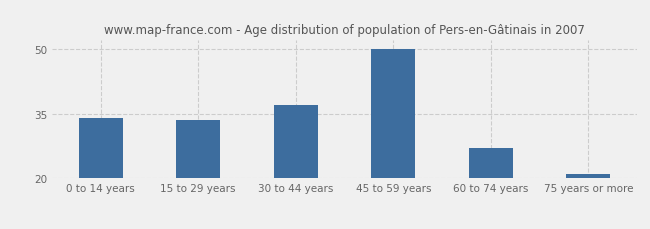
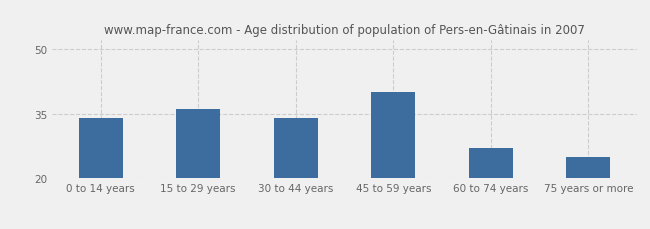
15 to 29 years: 33.5 -> 36.0
30 to 44 years: 37.0 -> 34.0
45 to 59 years: 50.0 -> 40.0
75 years or more: 21.0 -> 25.0
